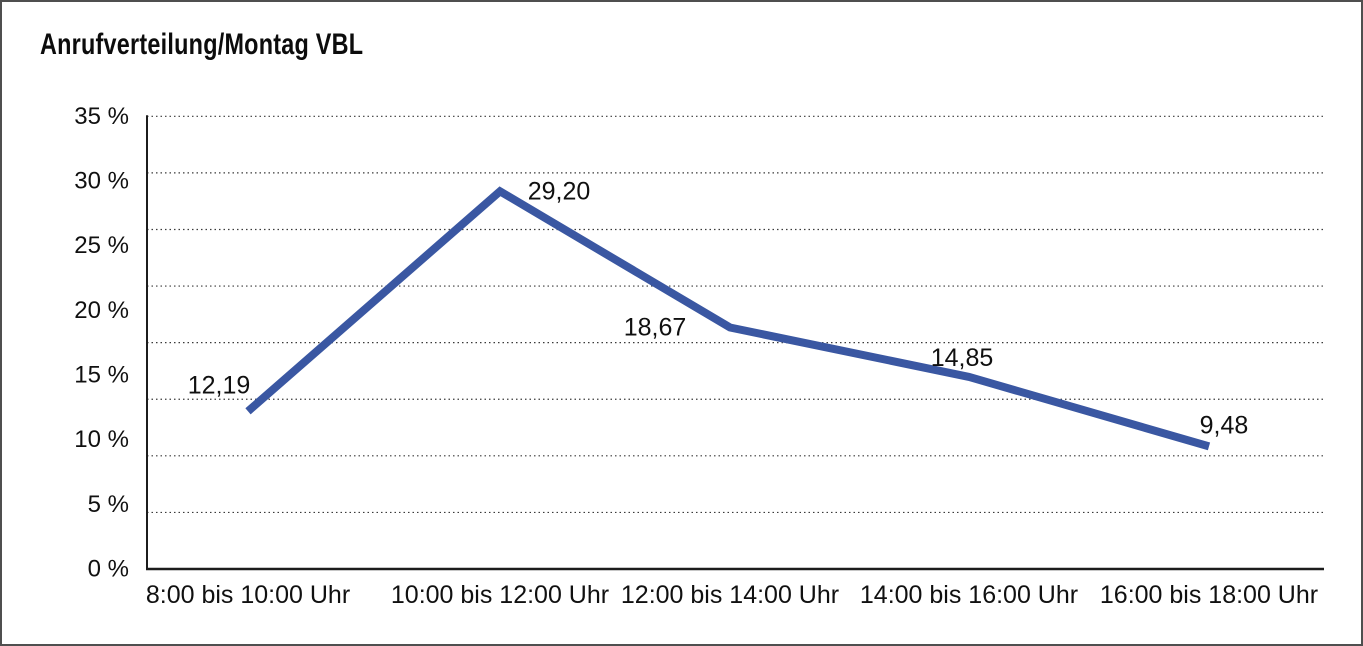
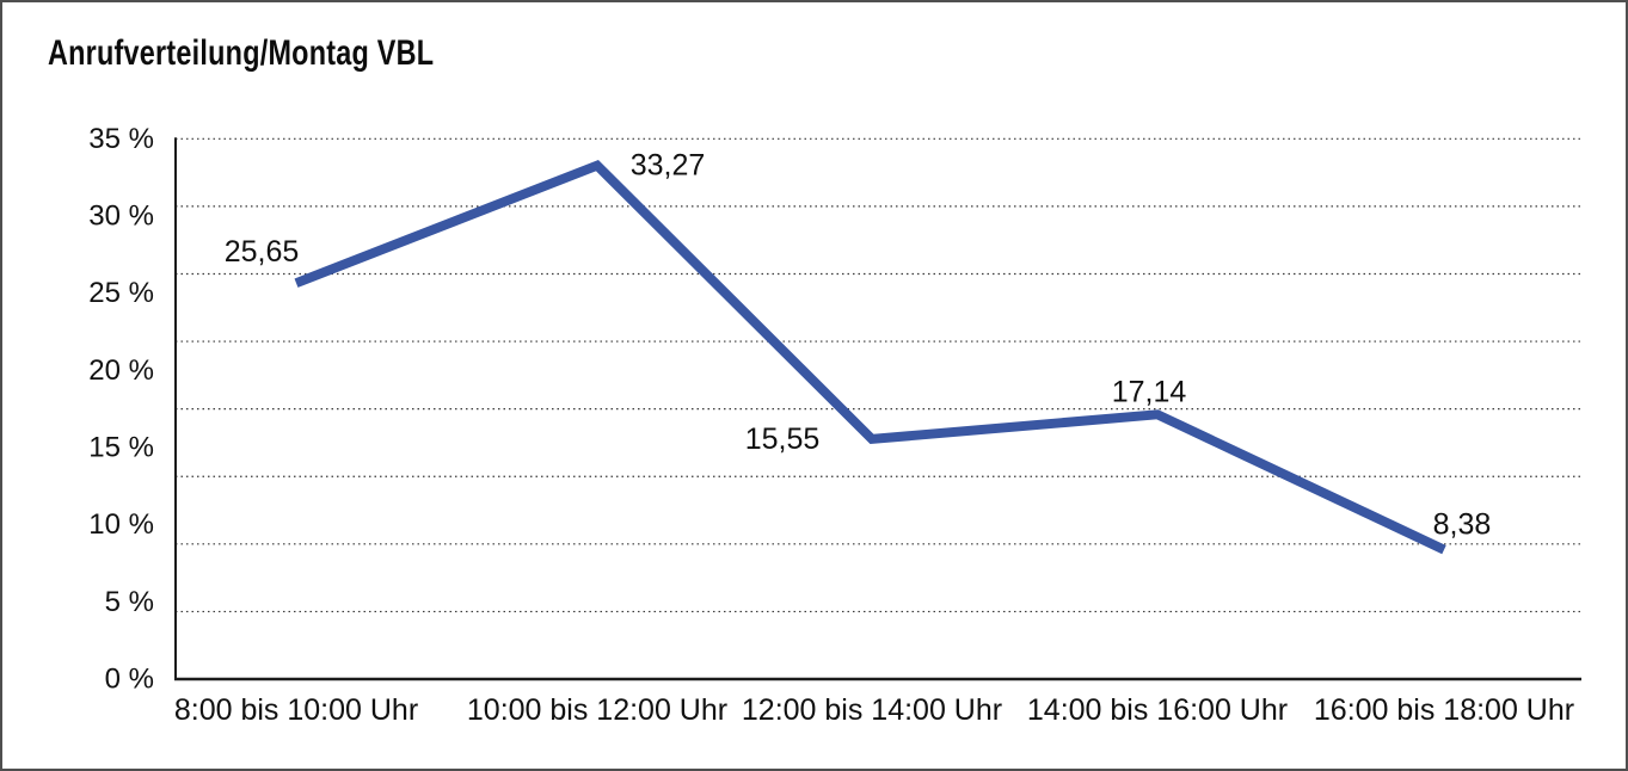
8:00 bis 10:00 Uhr: 12,19 -> 25,65
10:00 bis 12:00 Uhr: 29,20 -> 33,27
12:00 bis 14:00 Uhr: 18,67 -> 15,55
14:00 bis 16:00 Uhr: 14,85 -> 17,14
16:00 bis 18:00 Uhr: 9,48 -> 8,38
